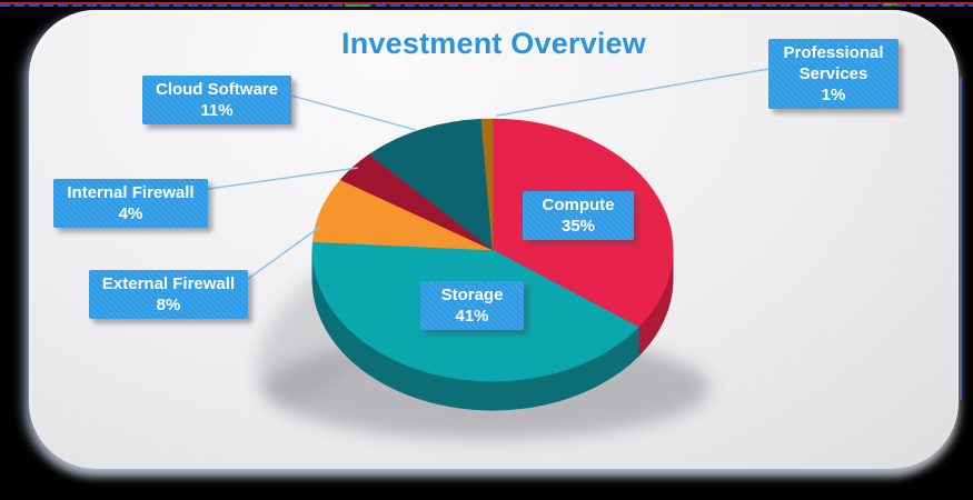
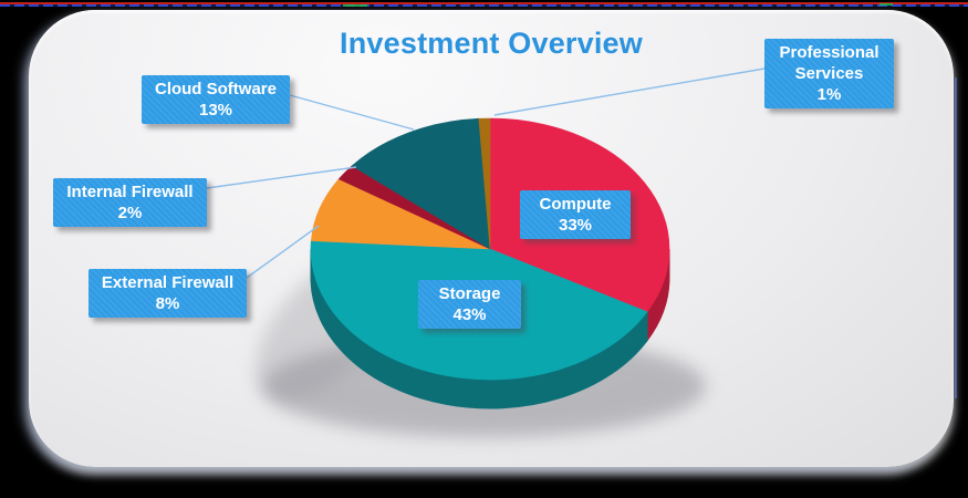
Compute: 35% -> 33%
Storage: 41% -> 43%
Internal Firewall: 4% -> 2%
Cloud Software: 11% -> 13%
